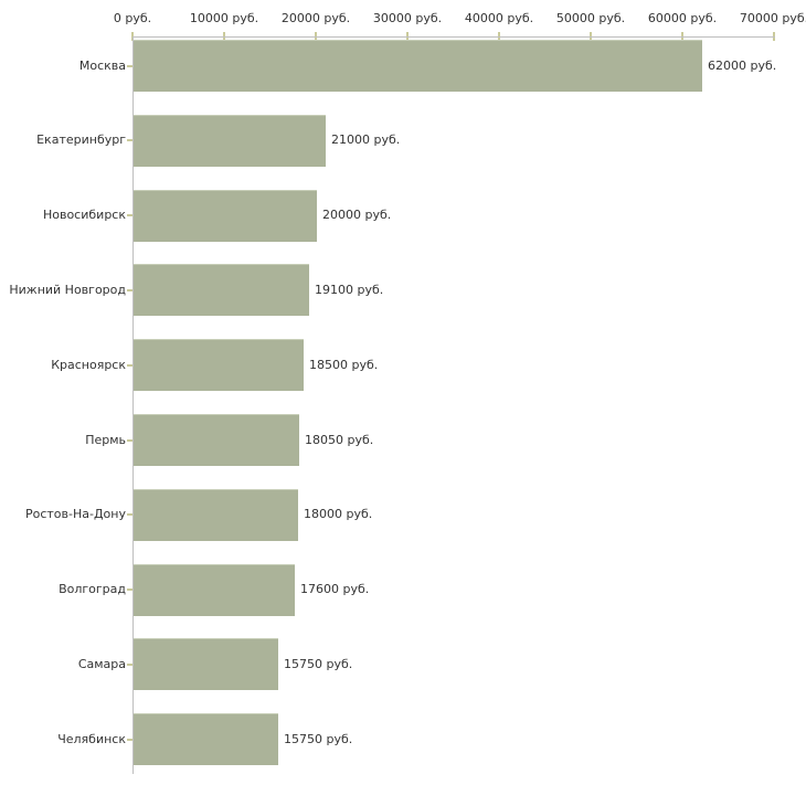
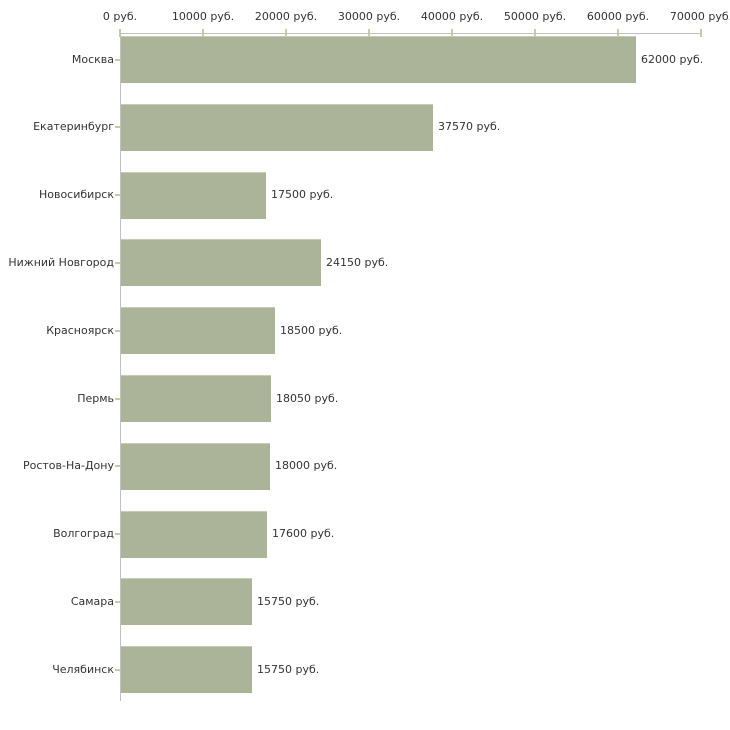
Екатеринбург: 21000 -> 37570
Новосибирск: 20000 -> 17500
Нижний Новгород: 19100 -> 24150
